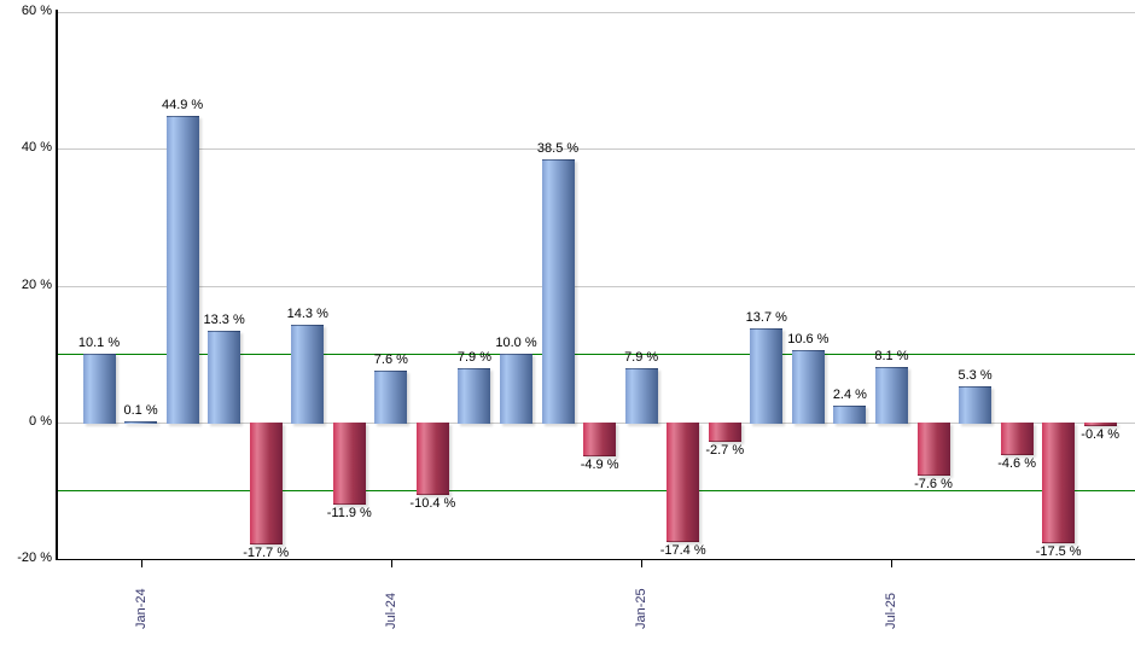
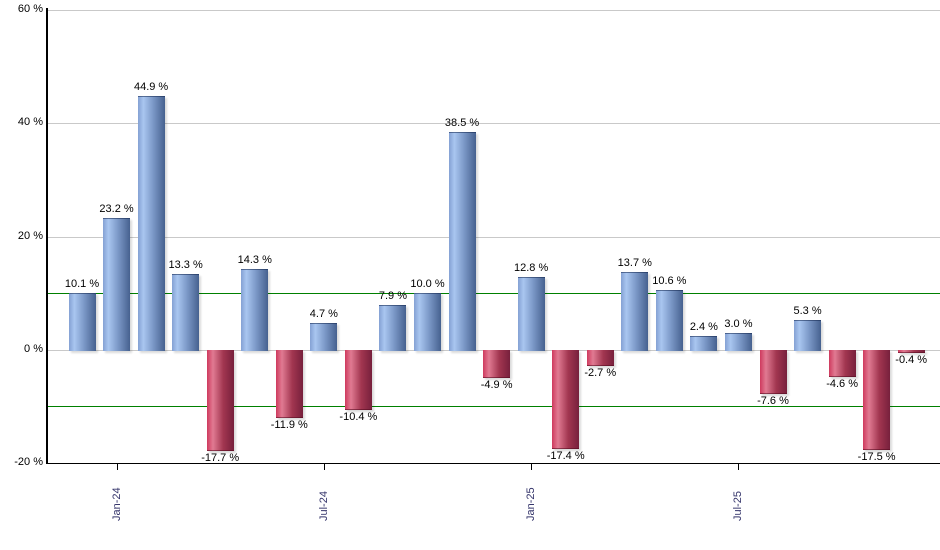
Jan-24: 0.1 -> 23.2
Jul-24: 7.6 -> 4.7
Jan-25: 7.9 -> 12.8
Jul-25: 8.1 -> 3.0
